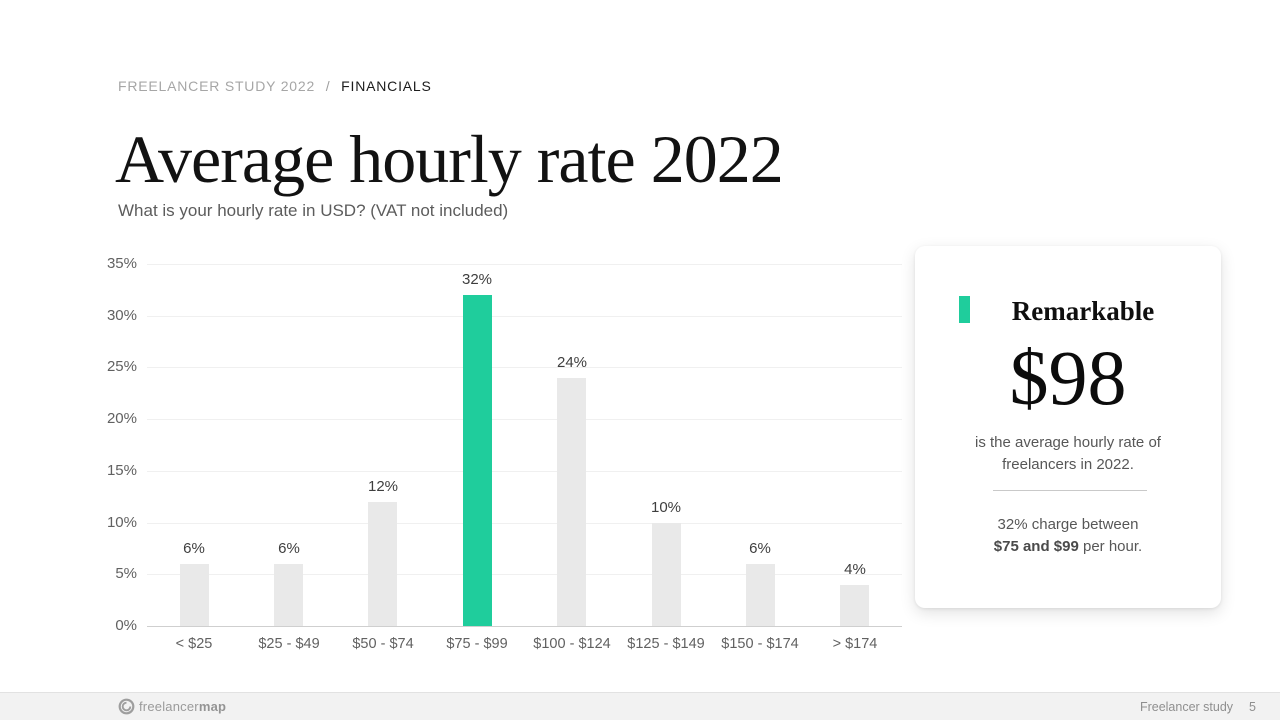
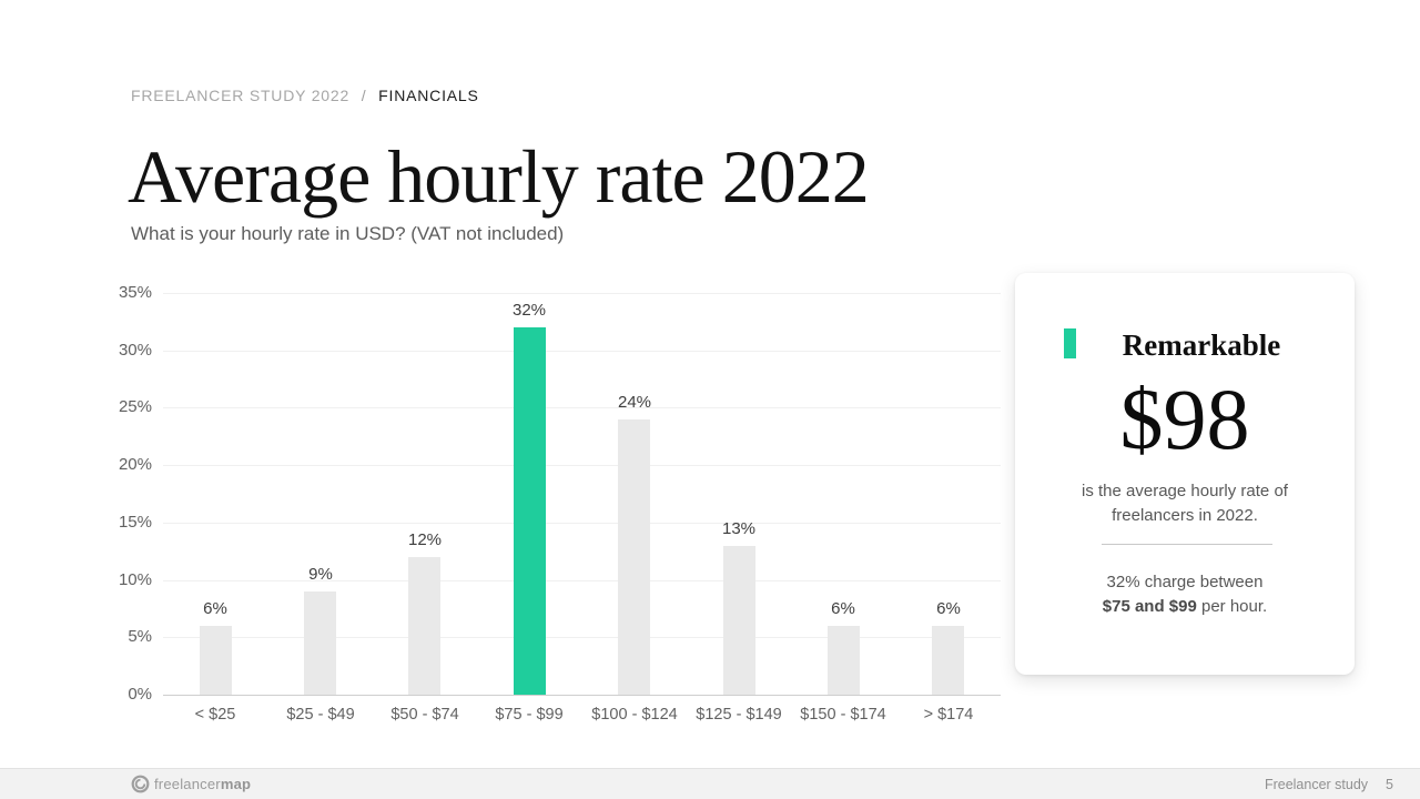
$25 - $49: 6% -> 9%
$125 - $149: 10% -> 13%
> $174: 4% -> 6%
